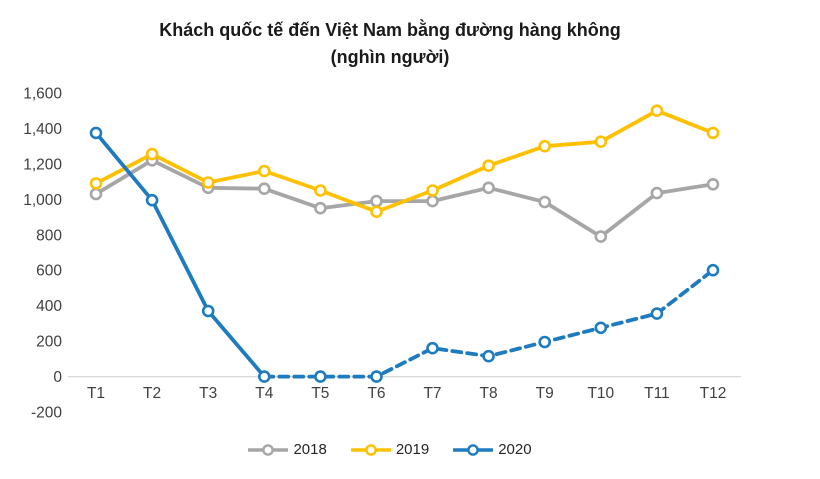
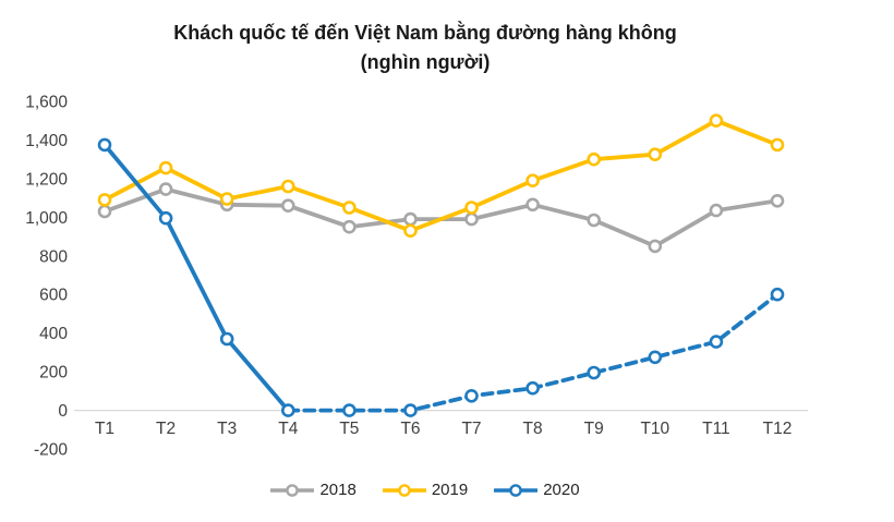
2018/T2: 1220 -> 1140
2020/T7: 160 -> 80
2018/T10: 790 -> 850
